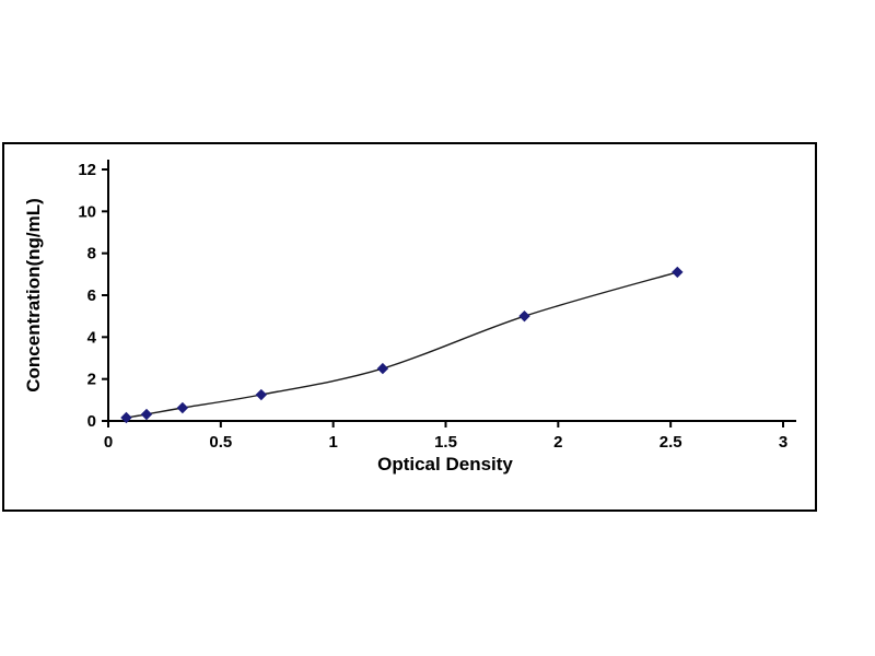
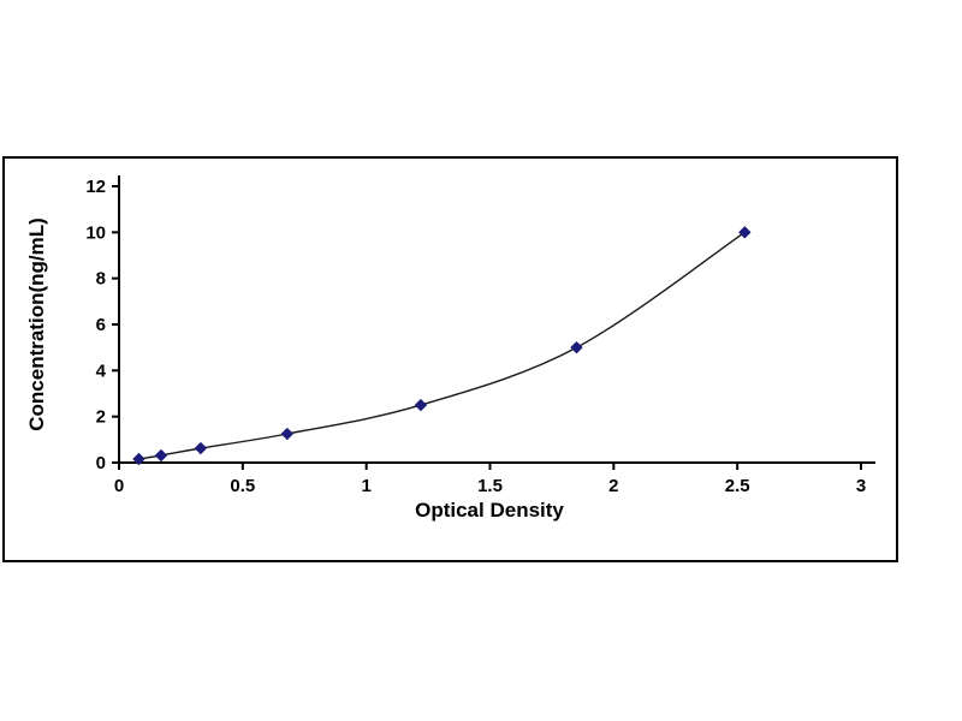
2.53: 7,1 -> 10,0
